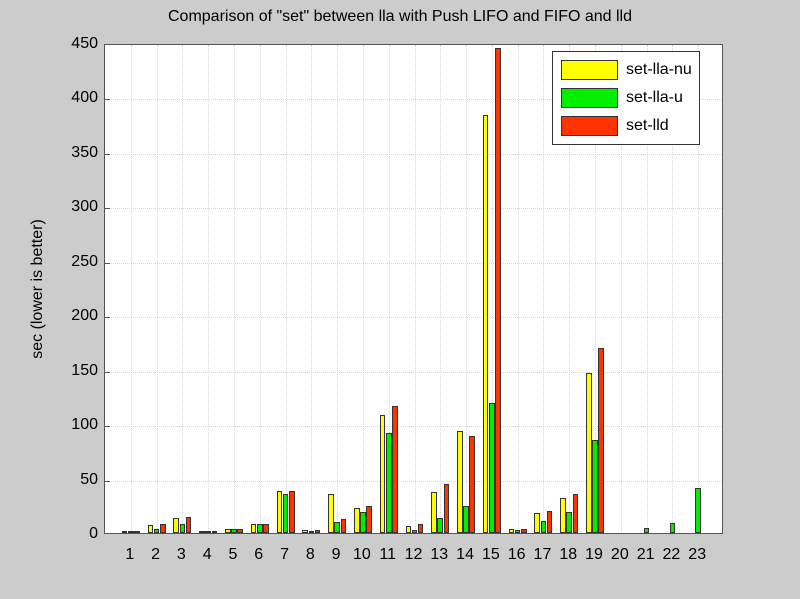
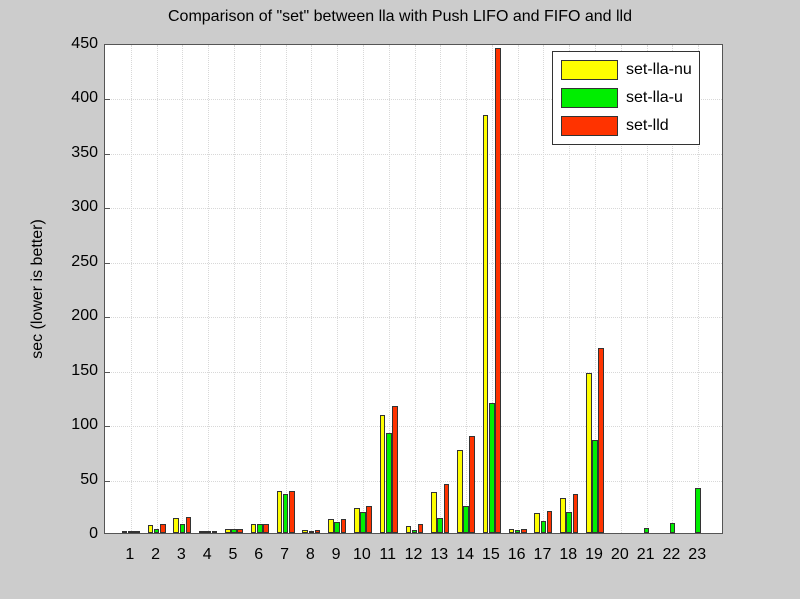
set-lla-nu/9: 36 -> 13
set-lla-nu/14: 94 -> 76
